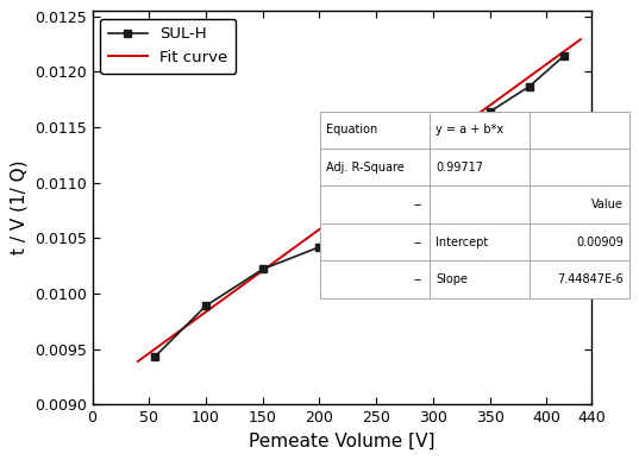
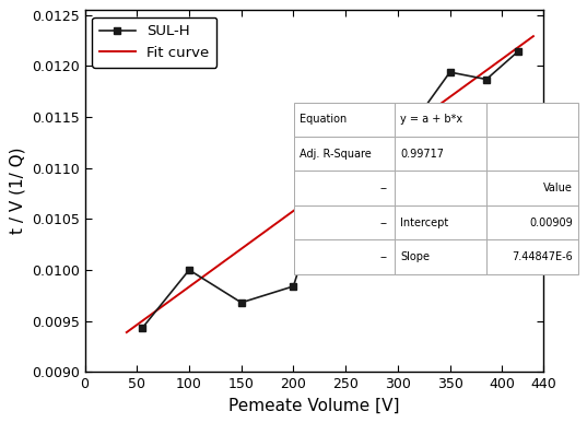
SUL-H/100: 0.00989 -> 0.01000
SUL-H/150: 0.01022 -> 0.00968
SUL-H/200: 0.01042 -> 0.00984
SUL-H/350: 0.01164 -> 0.01194
